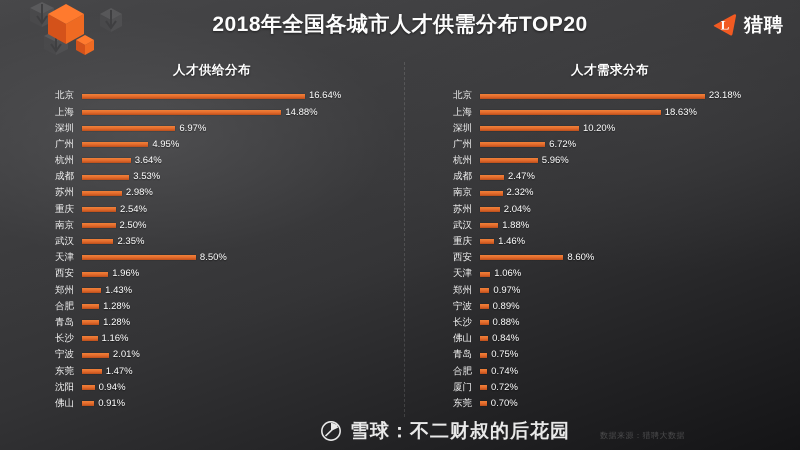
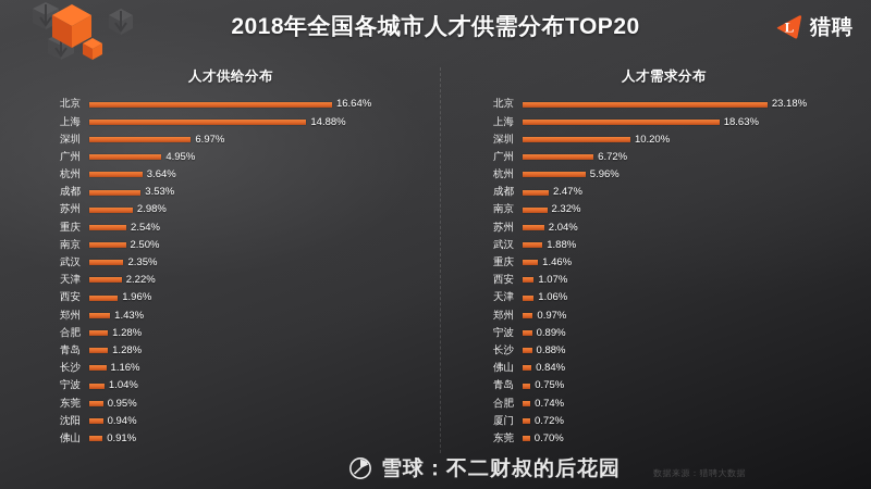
人才供给分布/天津: 8.50% -> 2.22%
人才供给分布/宁波: 2.01% -> 1.04%
人才供给分布/东莞: 1.47% -> 0.95%
人才需求分布/西安: 8.60% -> 1.07%
